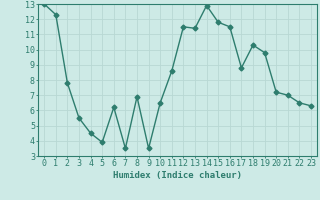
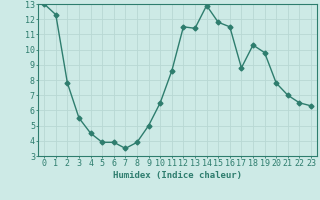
6: 6.2 -> 3.9
8: 6.9 -> 3.9
9: 3.5 -> 5.0
20: 7.2 -> 7.8
